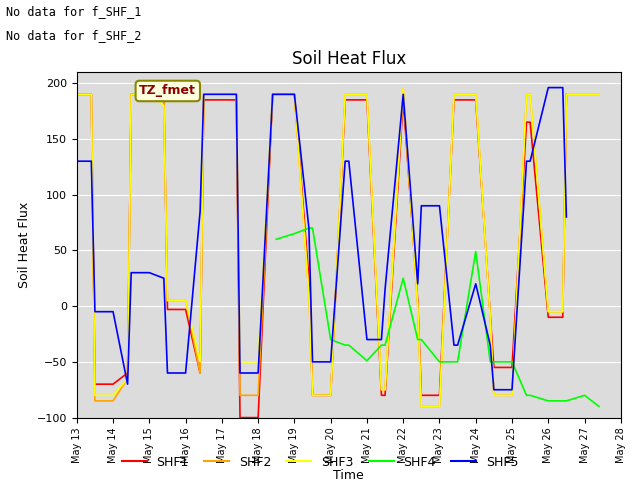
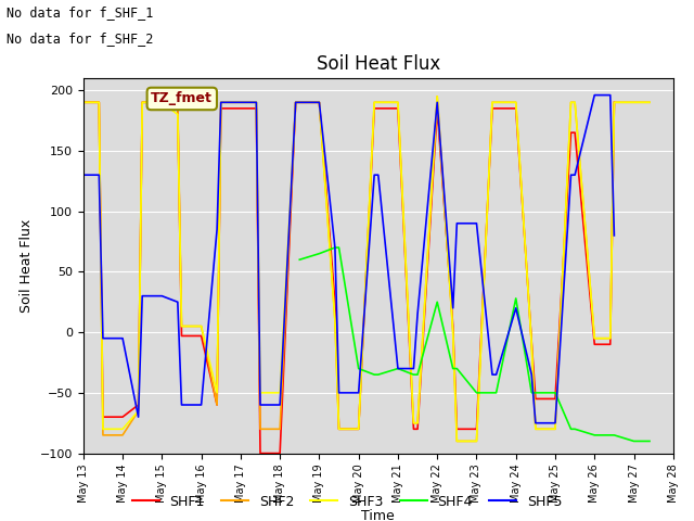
SHF4/May 21: -49 -> -30
SHF4/May 24: 49 -> 28
SHF4/May 27: -80 -> -90
